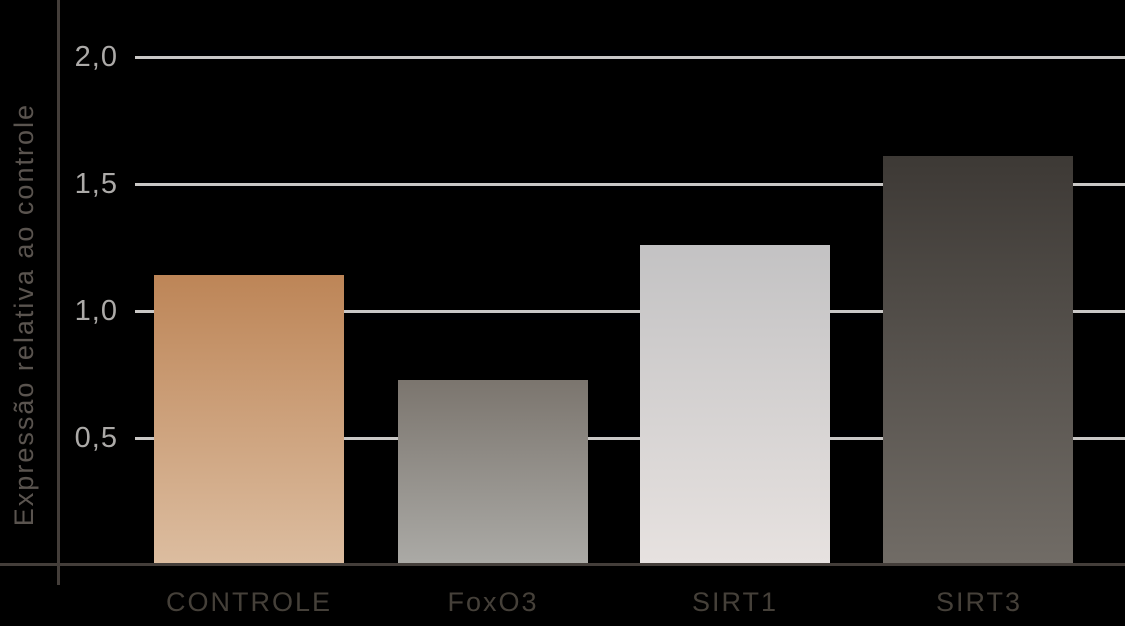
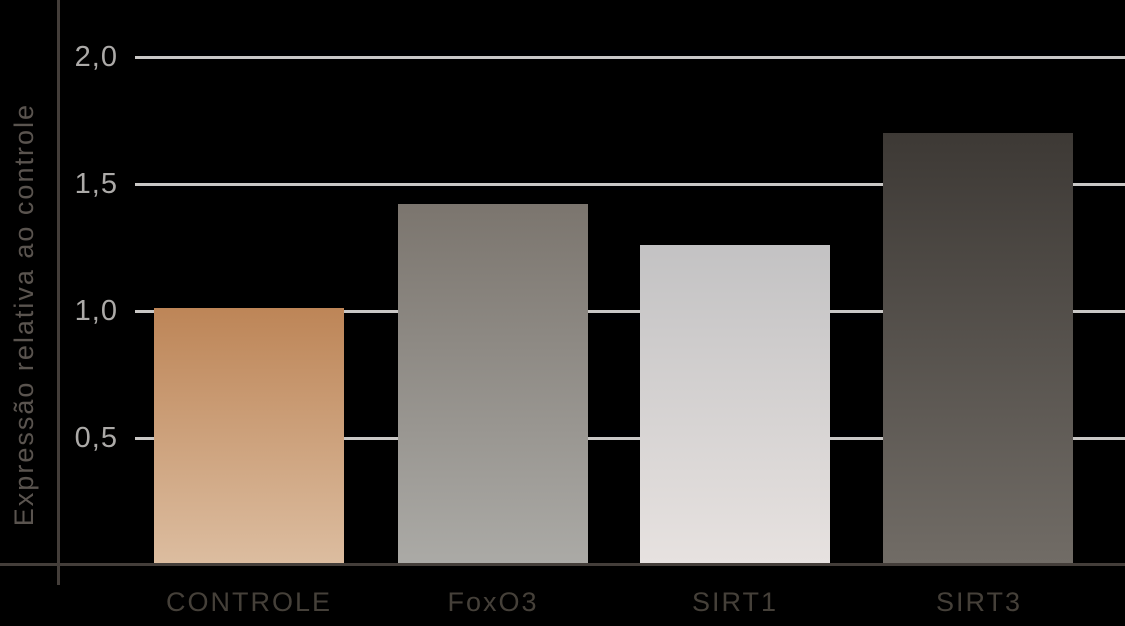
CONTROLE: 1,14 -> 1,01
FoxO3: 0,73 -> 1,42
SIRT3: 1,61 -> 1,70
